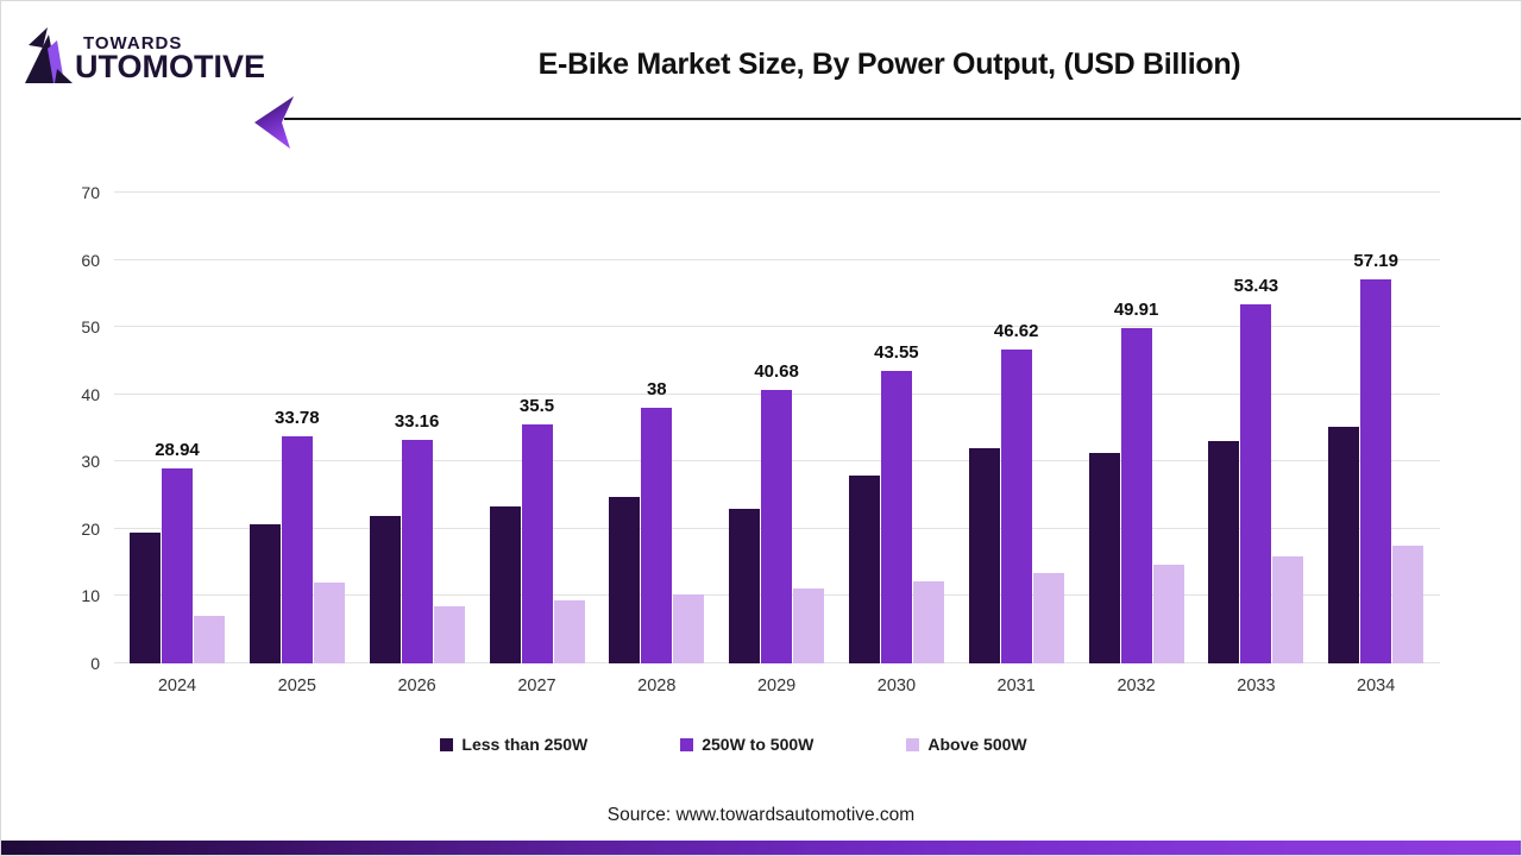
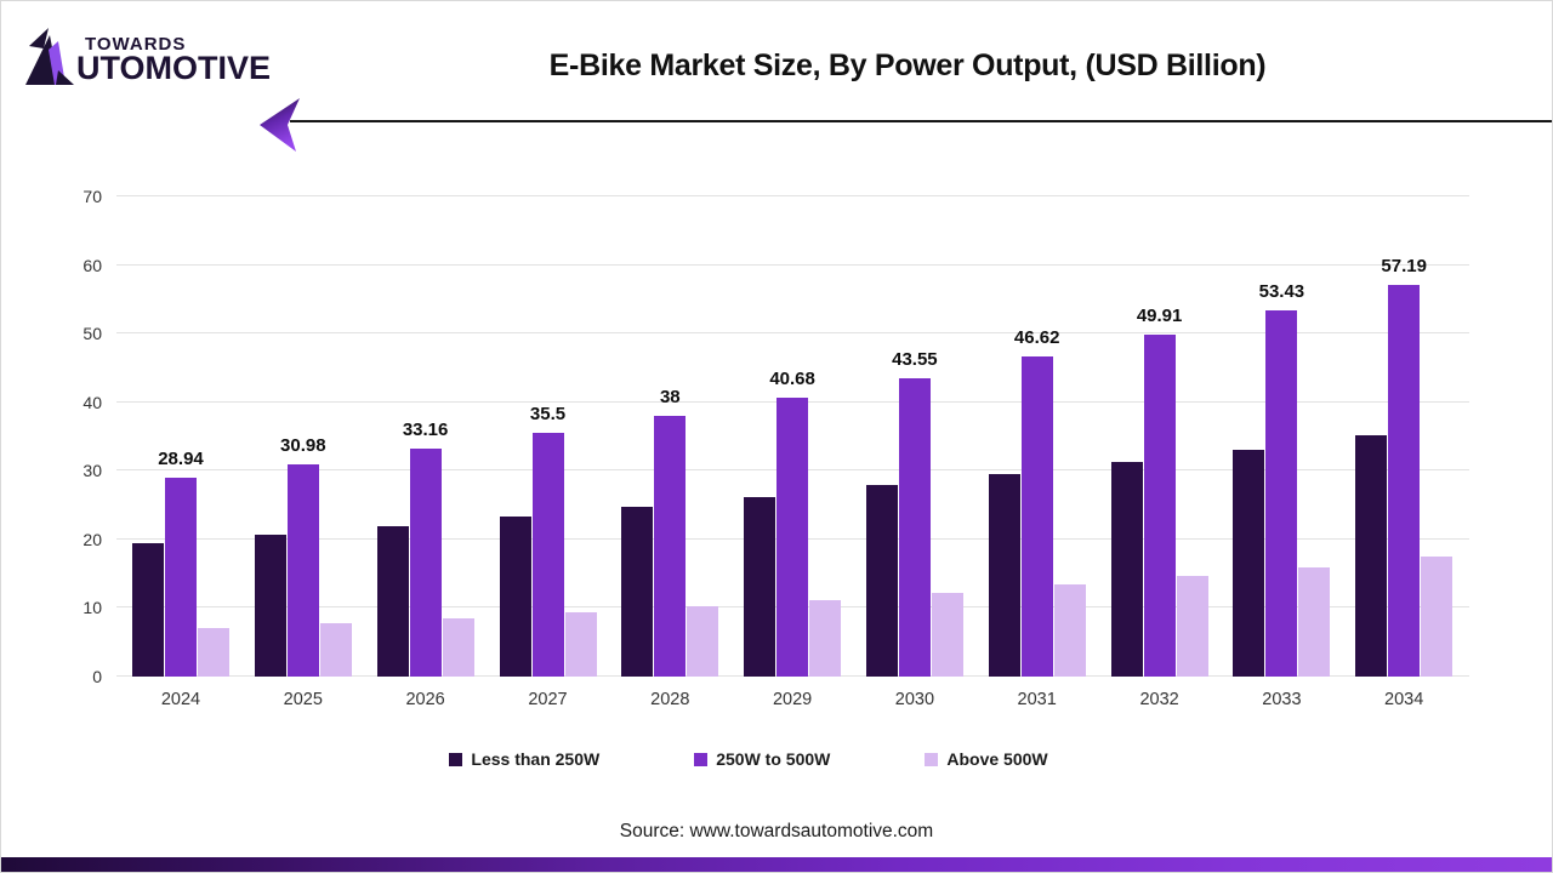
250W to 500W/2025: 33.78 -> 30.98
Above 500W/2025: 12 -> 8
Less than 250W/2029: 23 -> 26
Less than 250W/2031: 32 -> 30
